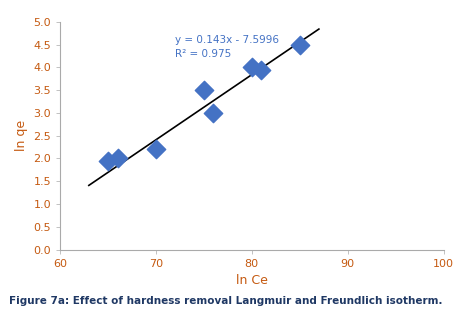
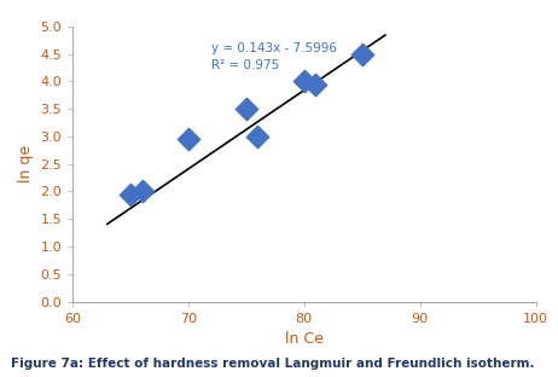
70: 2.20 -> 2.95
